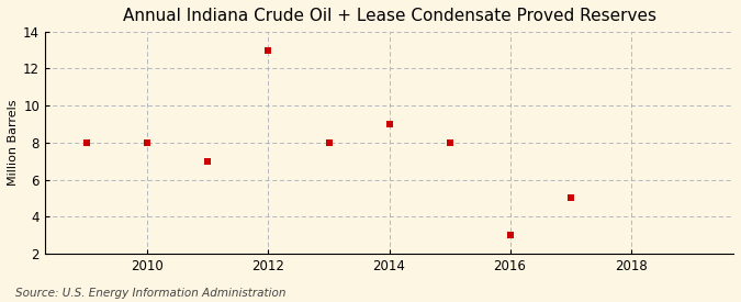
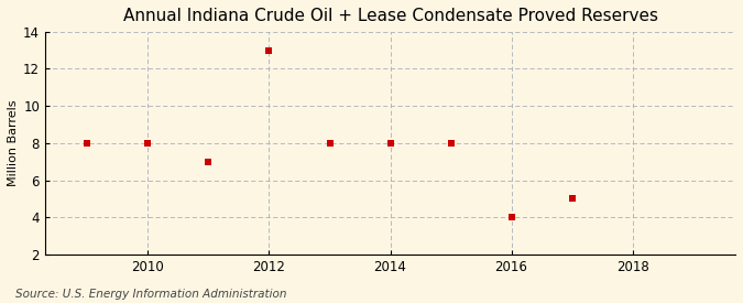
2014: 9 -> 8
2016: 3 -> 4
